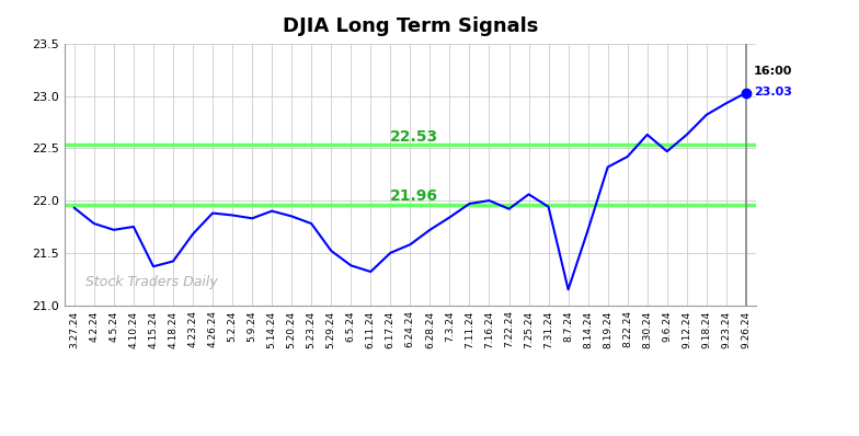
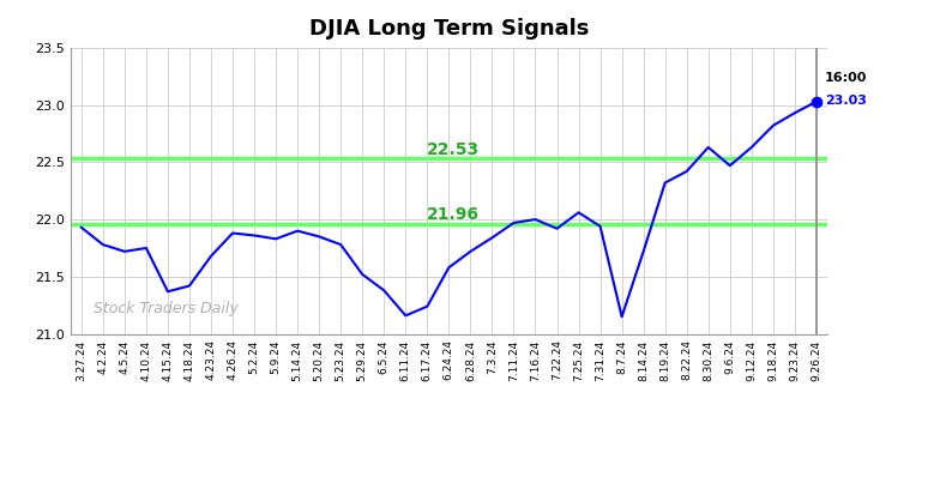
6.11.24: 21.32 -> 21.16
6.17.24: 21.50 -> 21.24
